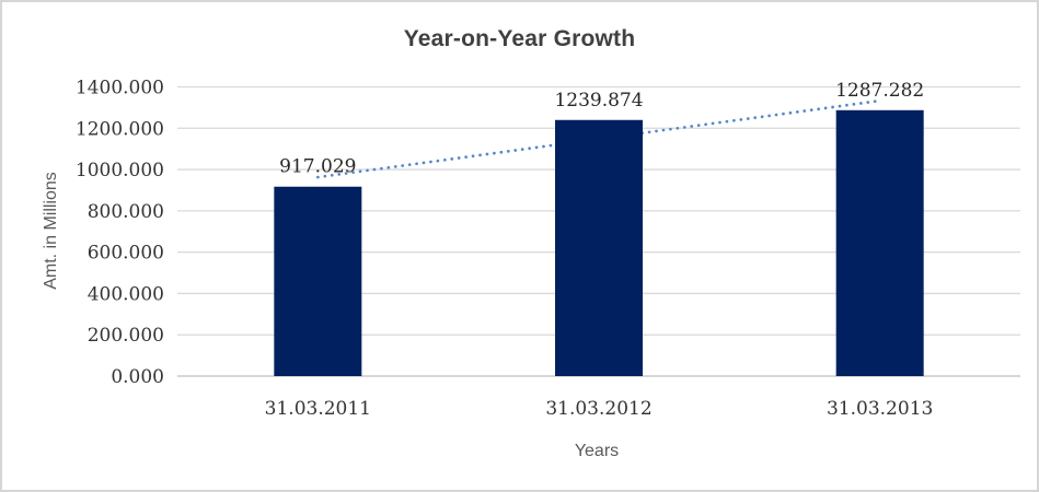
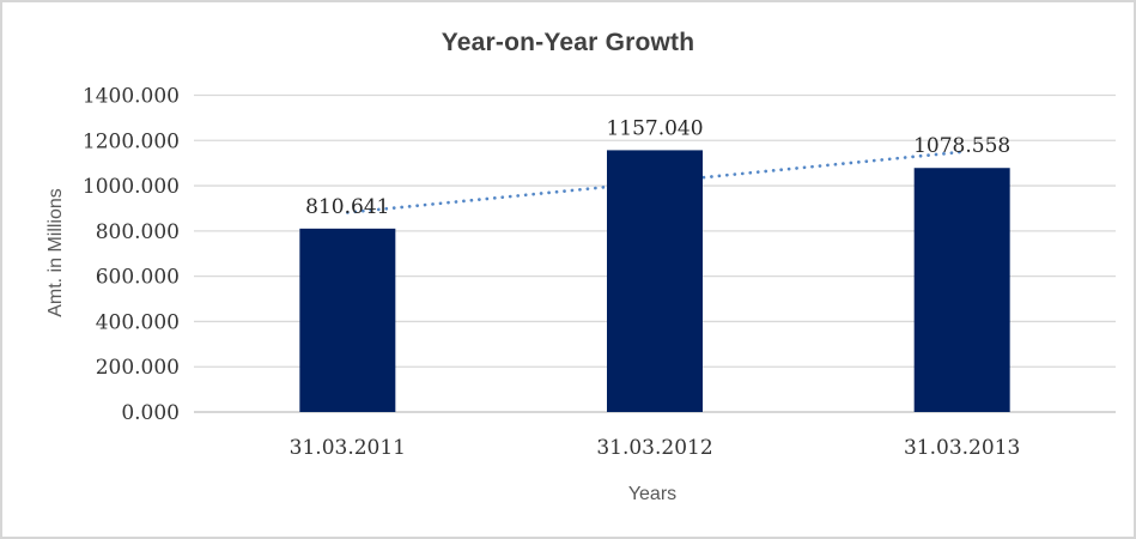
31.03.2011: 917.029 -> 810.641
31.03.2012: 1239.874 -> 1157.040
31.03.2013: 1287.282 -> 1078.558
